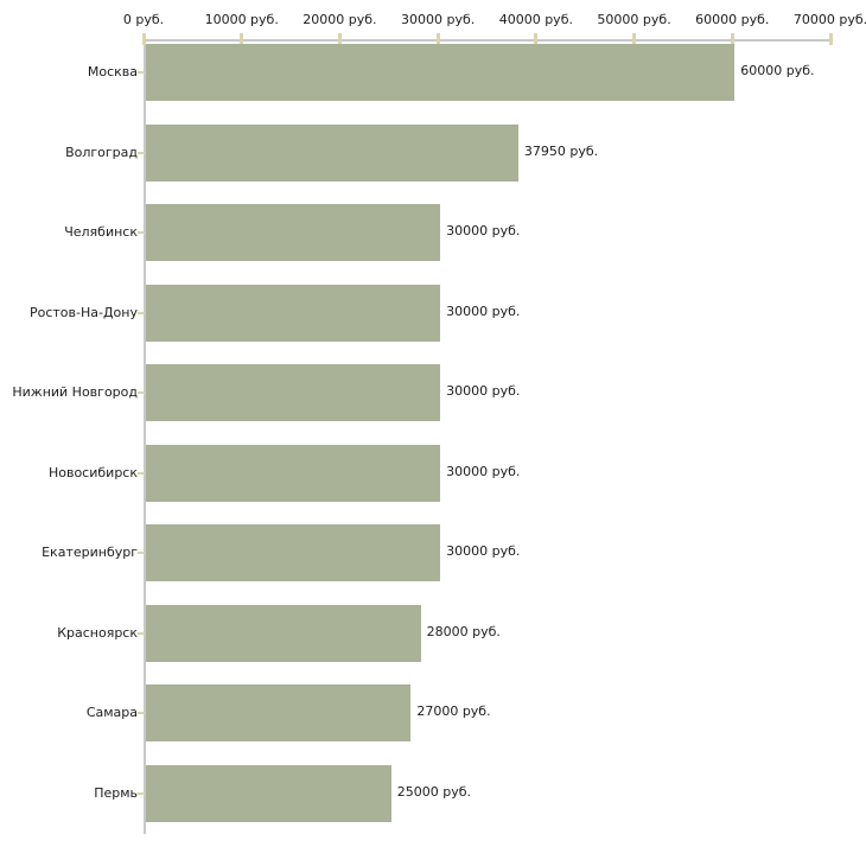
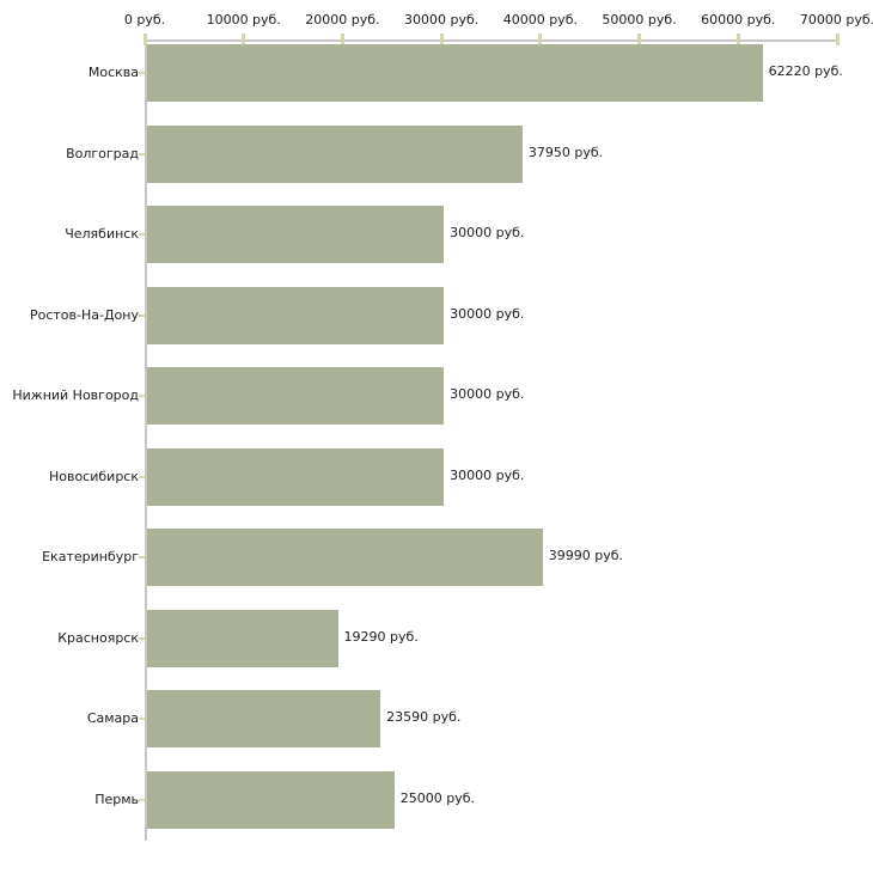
Москва: 60000 -> 62220
Екатеринбург: 30000 -> 39990
Красноярск: 28000 -> 19290
Самара: 27000 -> 23590
